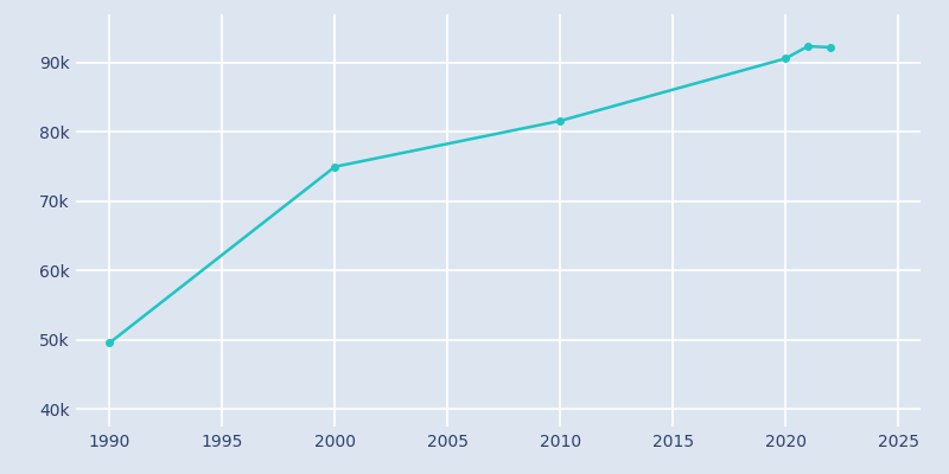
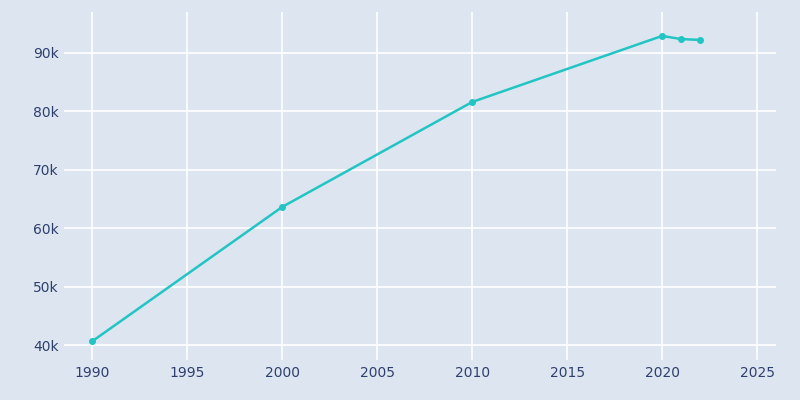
1990: 49.6k -> 40.7k
2000: 75.0k -> 63.7k
2020: 90.6k -> 92.9k
